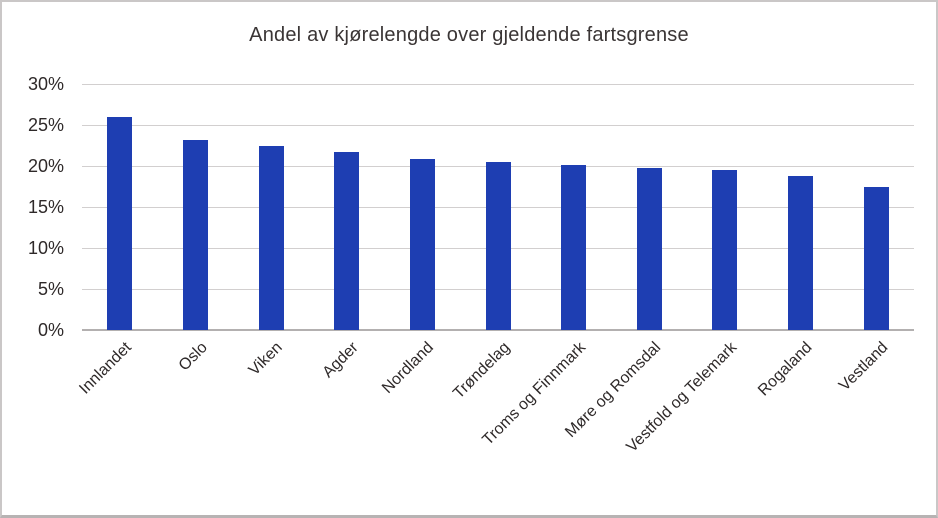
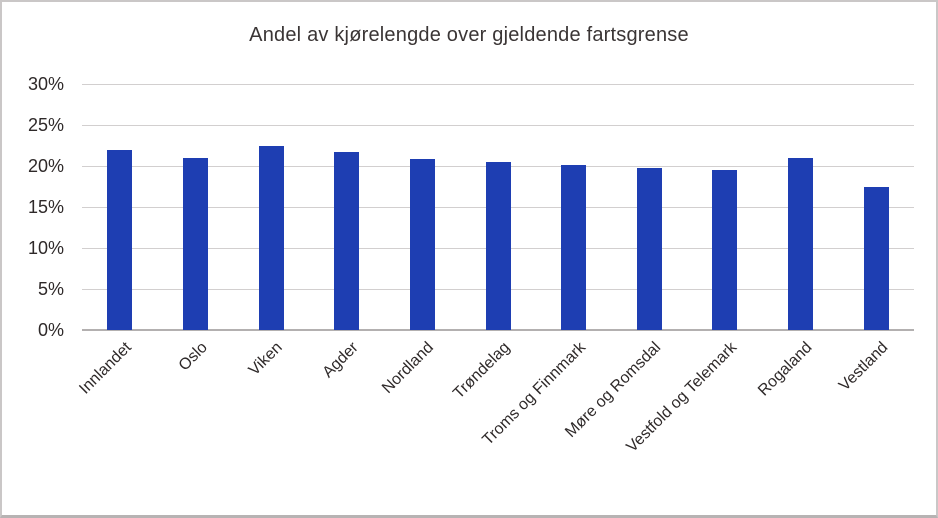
Innlandet: 26% -> 22%
Oslo: 23% -> 21%
Rogaland: 19% -> 21%
